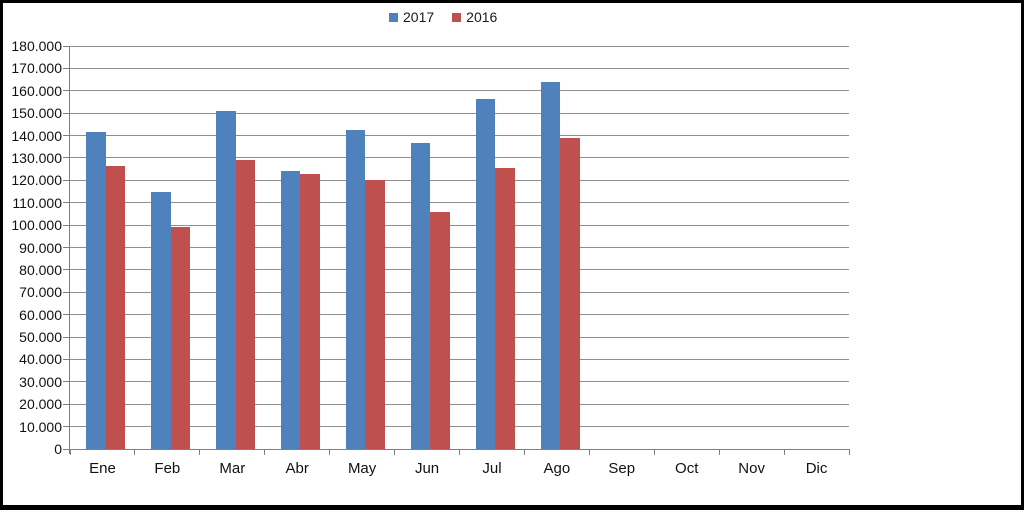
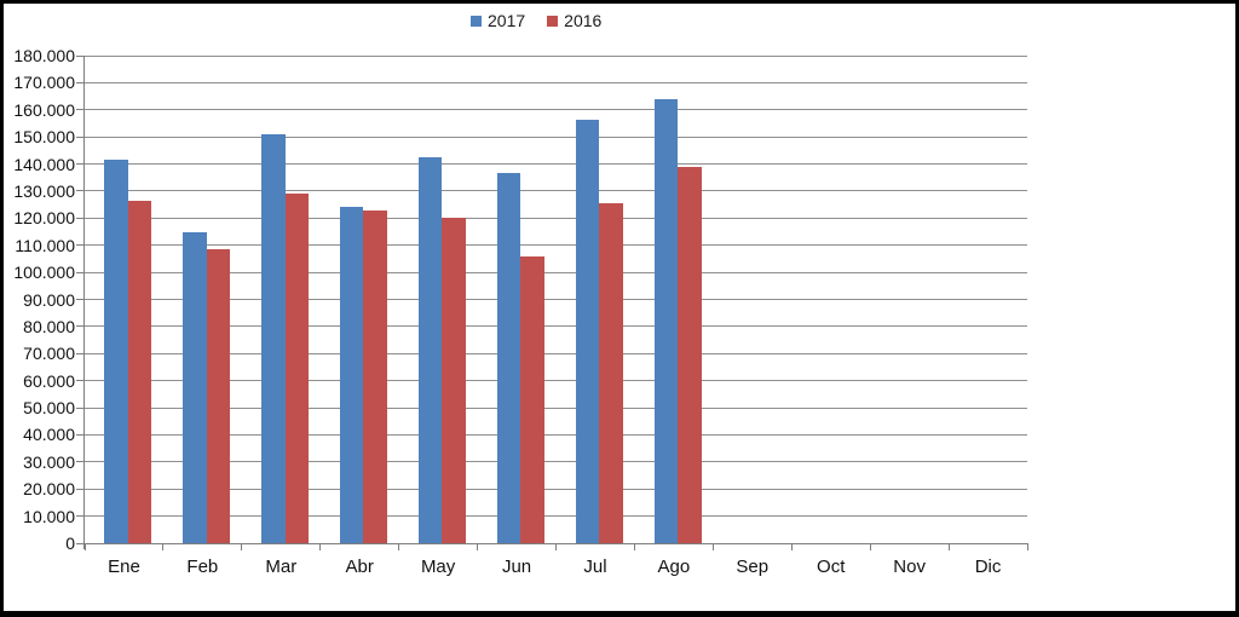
2016/Feb: 99000 -> 108000
